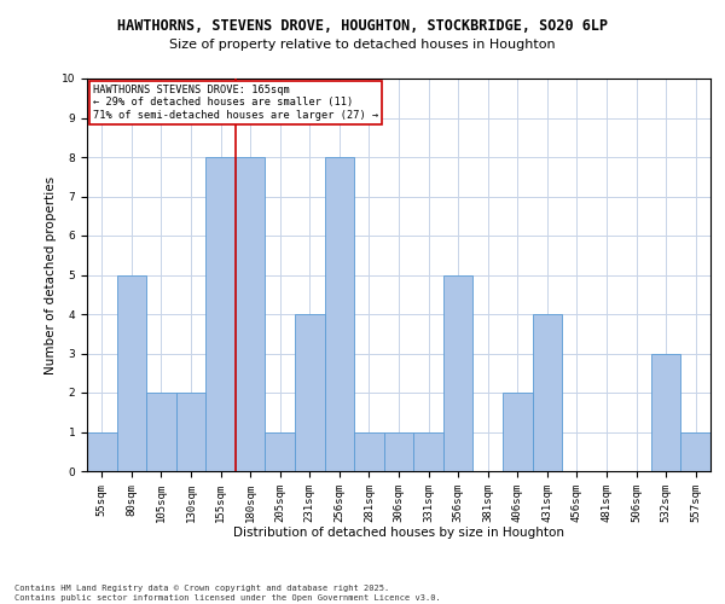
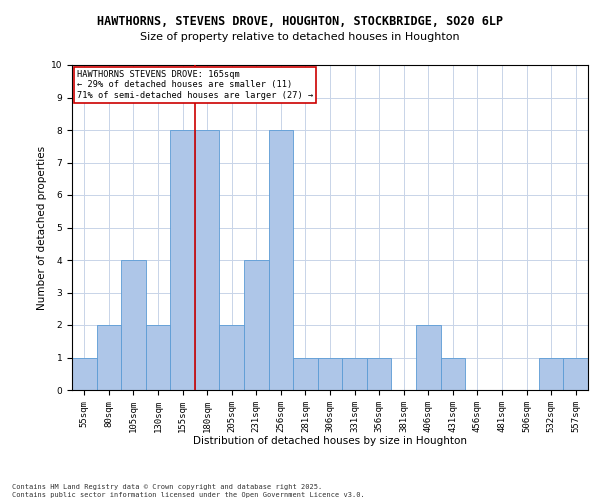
80sqm: 5 -> 2
105sqm: 2 -> 4
205sqm: 1 -> 2
356sqm: 5 -> 1
431sqm: 4 -> 1
532sqm: 3 -> 1
